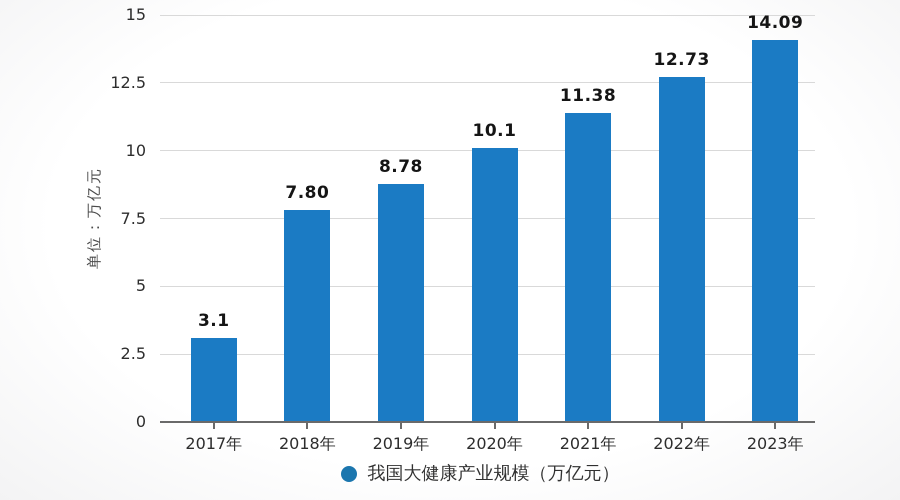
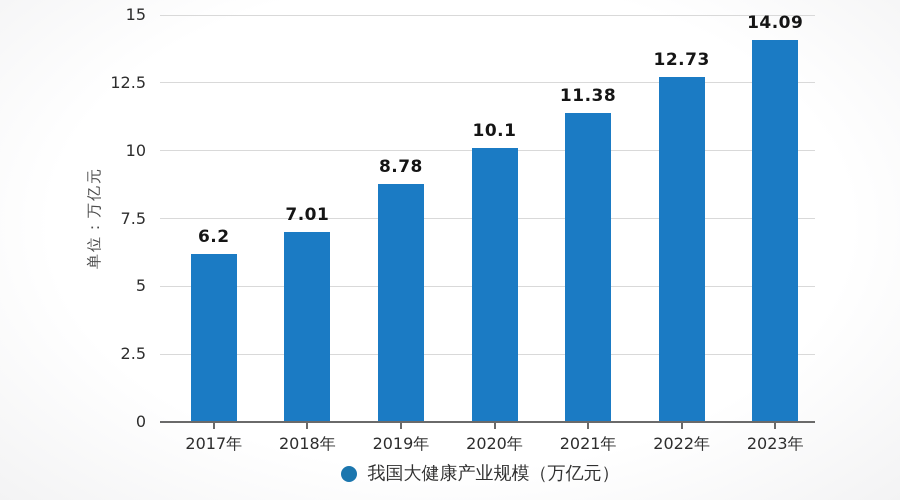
2017年: 3.1 -> 6.2
2018年: 7.80 -> 7.01
